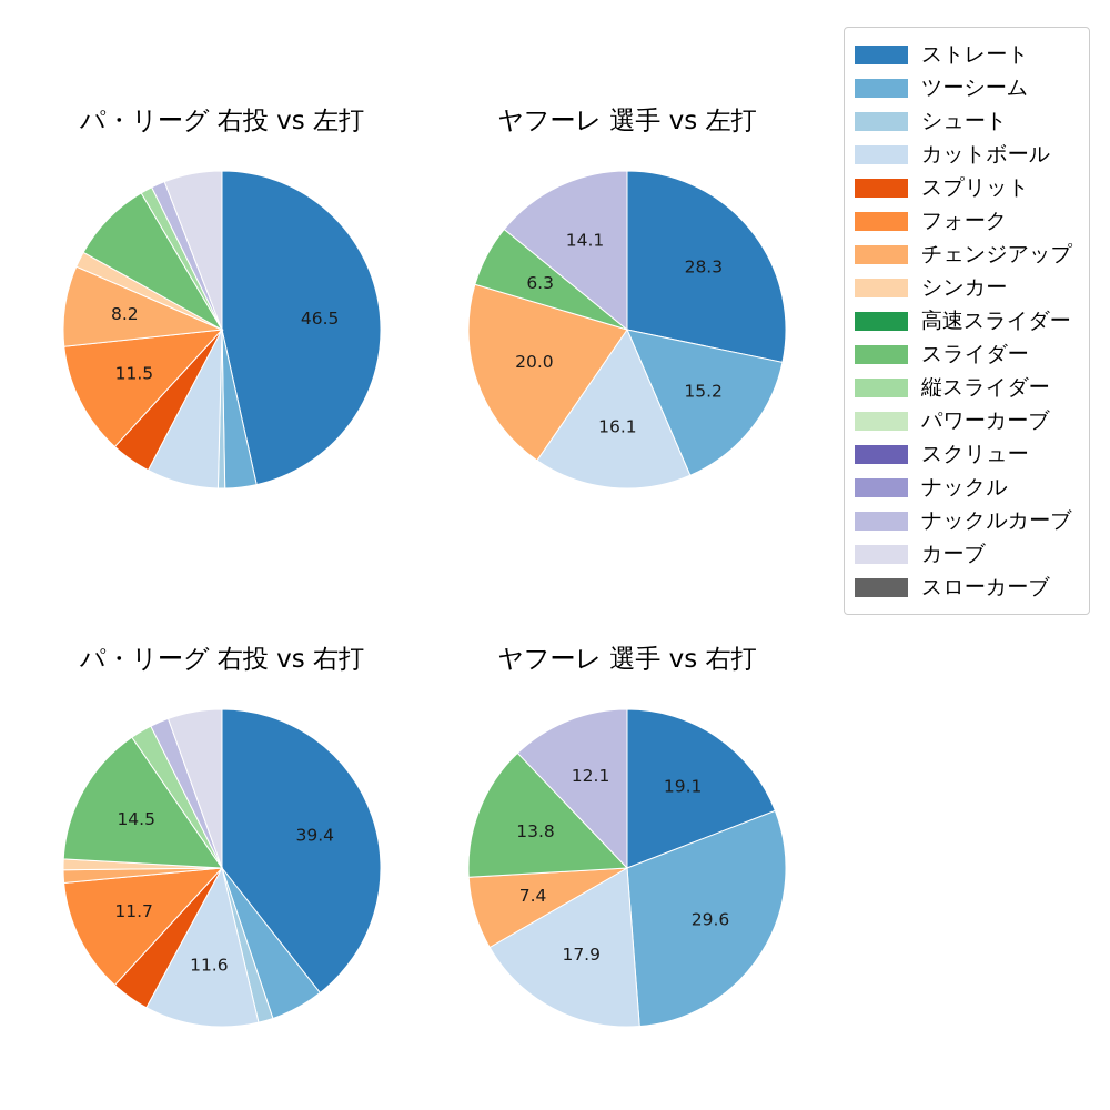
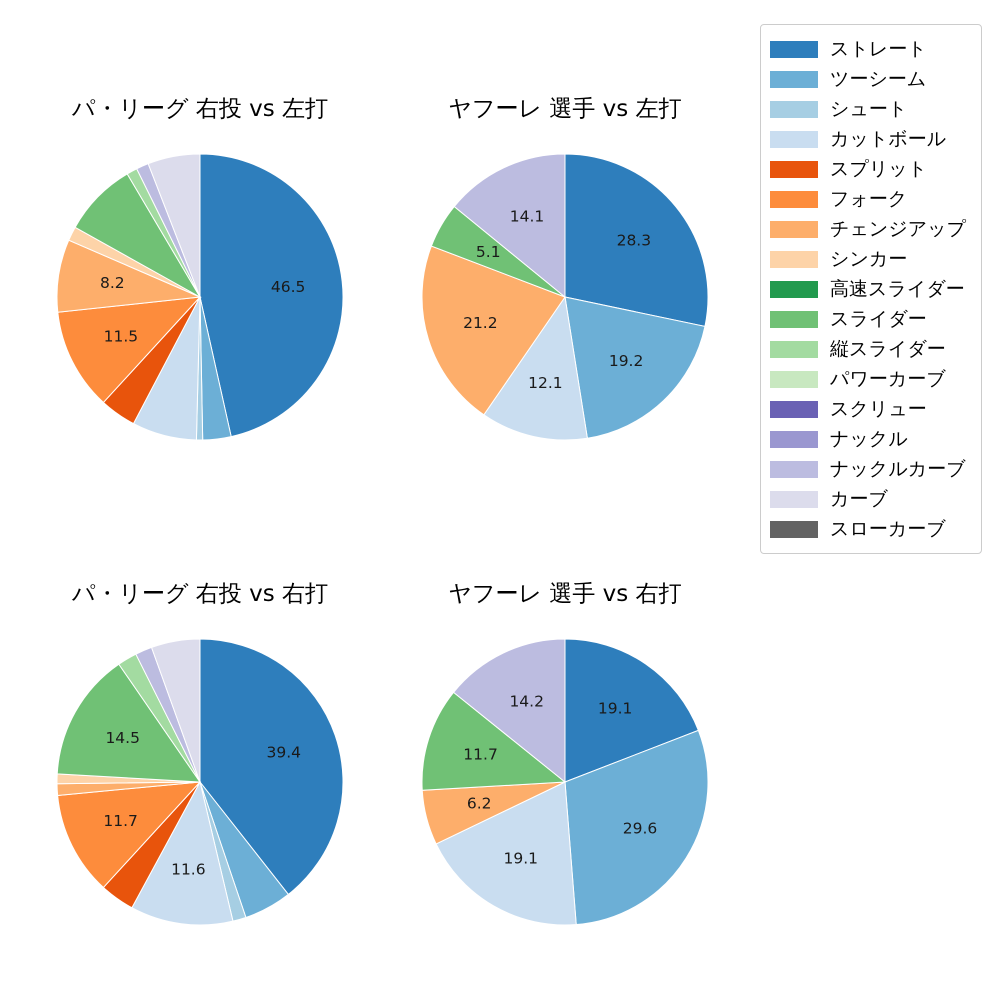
ヤフーレ 選手 vs 左打/ツーシーム: 15.2 -> 19.2
ヤフーレ 選手 vs 左打/カットボール: 16.1 -> 12.1
ヤフーレ 選手 vs 左打/チェンジアップ: 20.0 -> 21.2
ヤフーレ 選手 vs 左打/スライダー: 6.3 -> 5.1
ヤフーレ 選手 vs 右打/カットボール: 17.9 -> 19.1
ヤフーレ 選手 vs 右打/チェンジアップ: 7.4 -> 6.2
ヤフーレ 選手 vs 右打/スライダー: 13.8 -> 11.7
ヤフーレ 選手 vs 右打/ナックルカーブ: 12.1 -> 14.2
